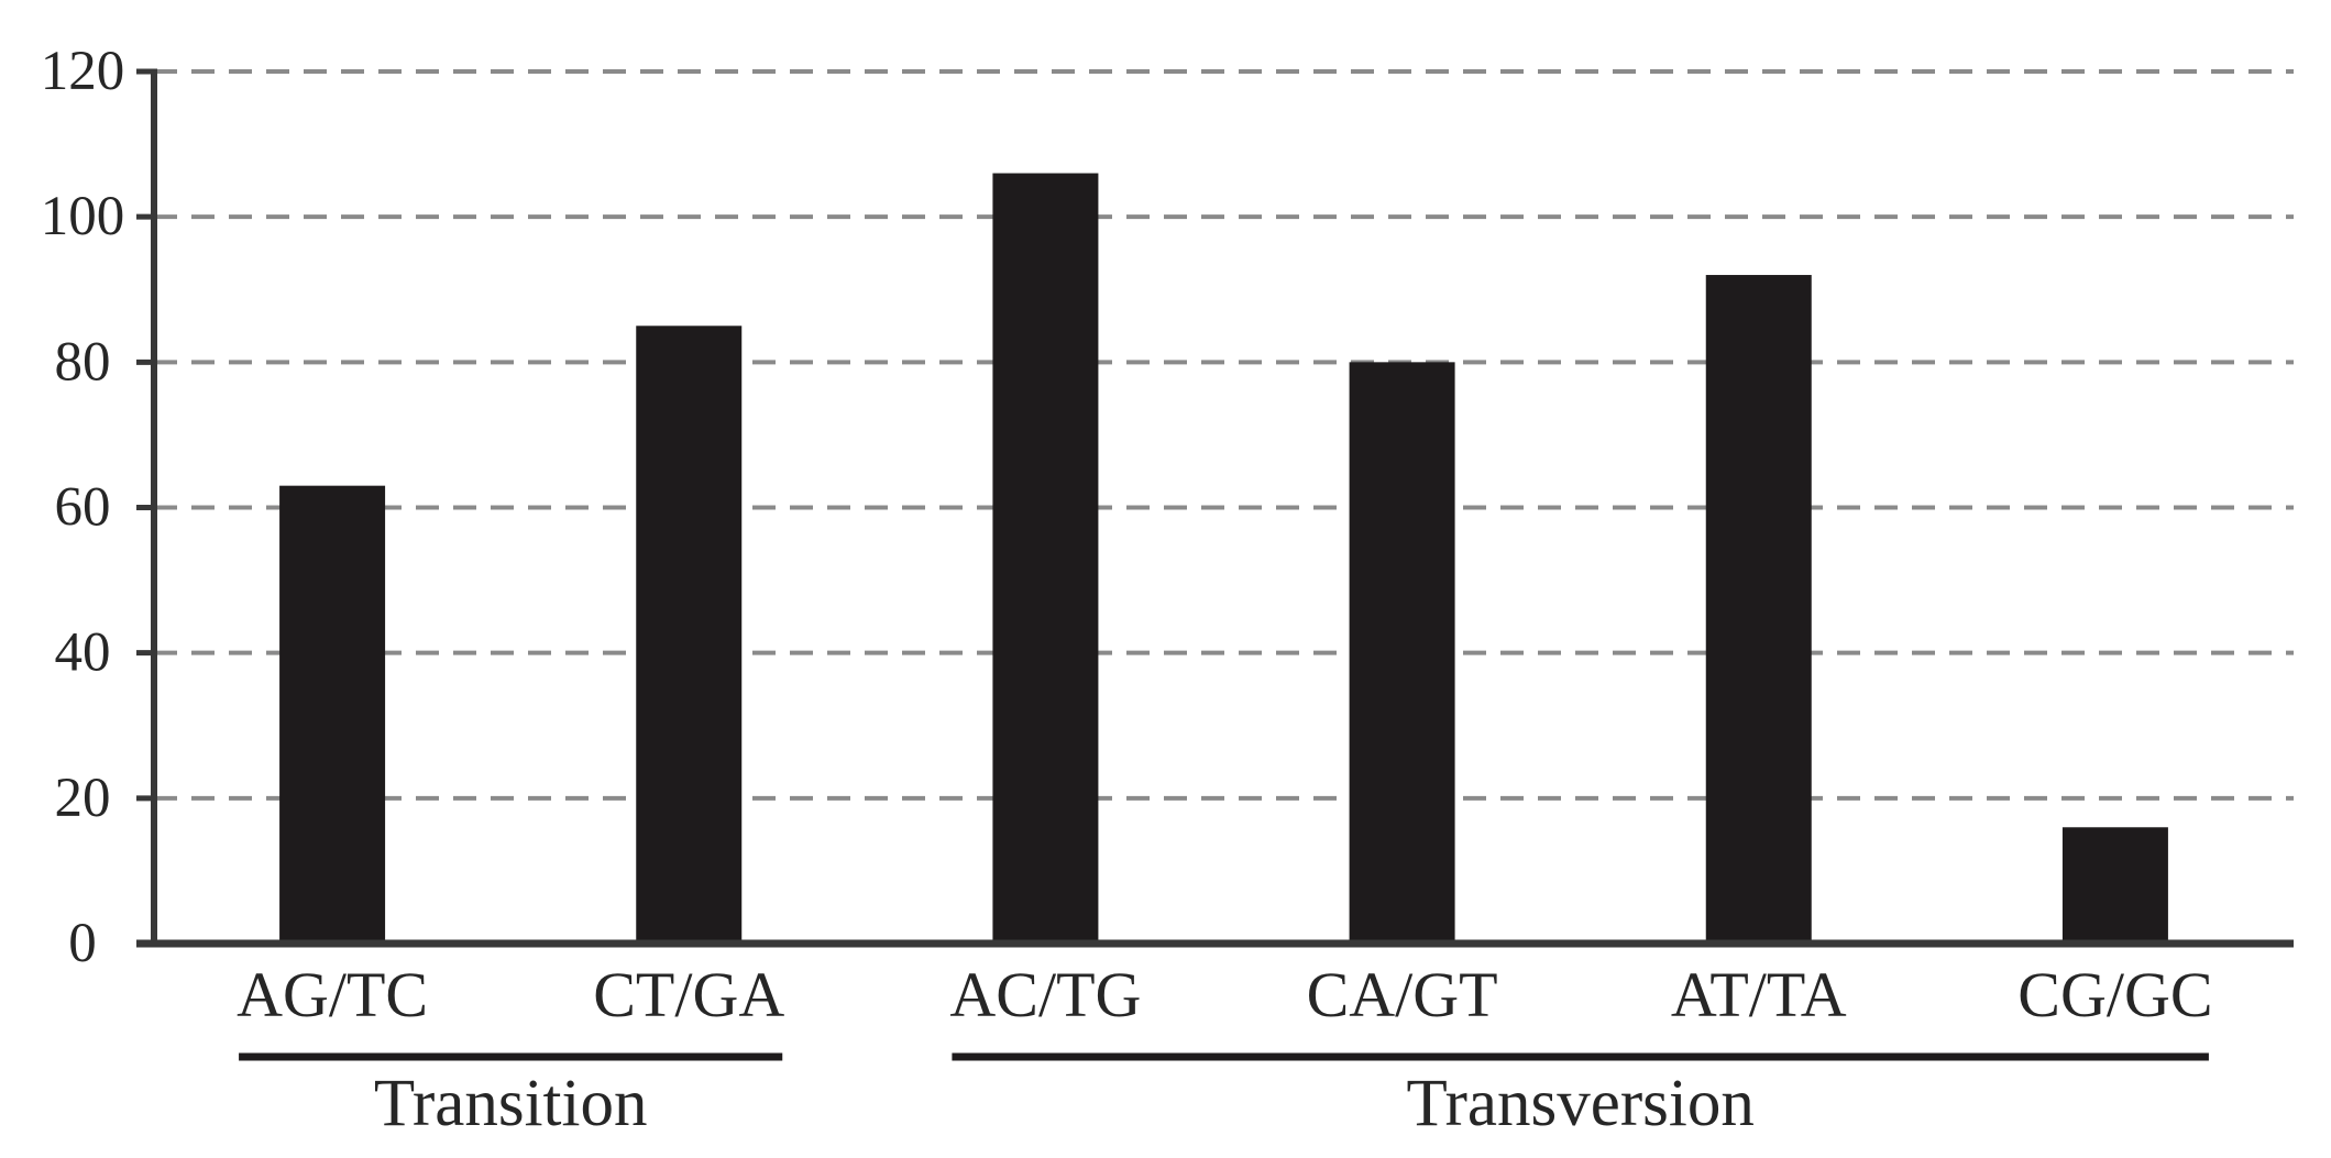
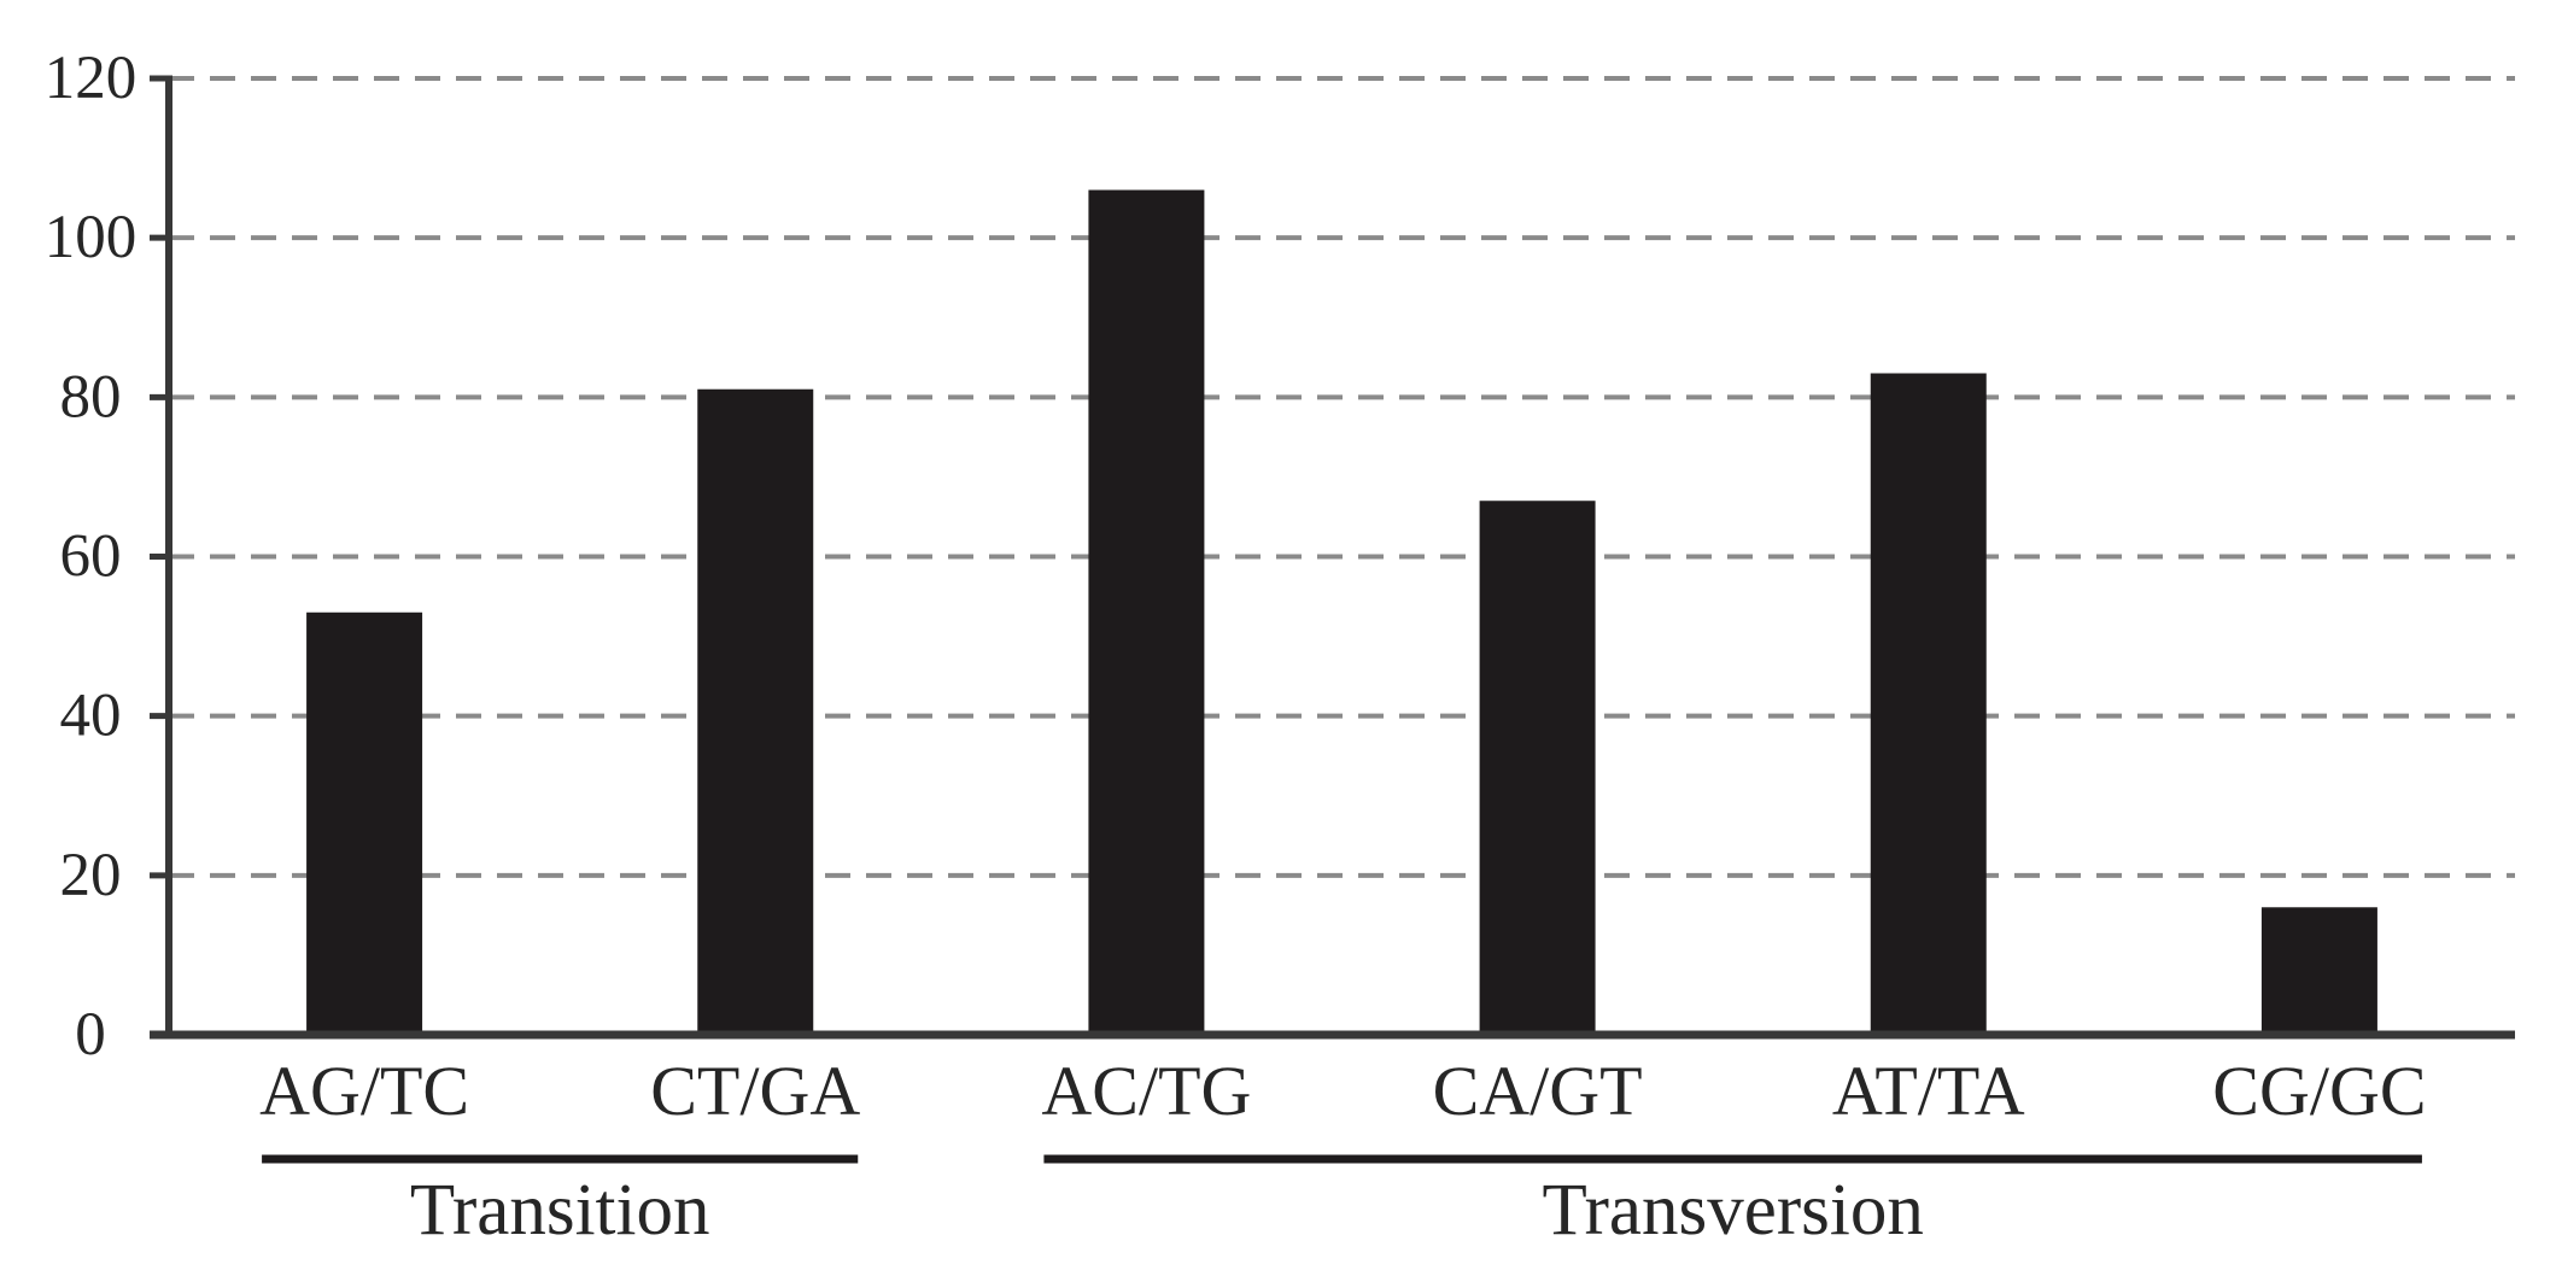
AG/TC: 63 -> 53
CT/GA: 85 -> 81
CA/GT: 80 -> 67
AT/TA: 92 -> 83
